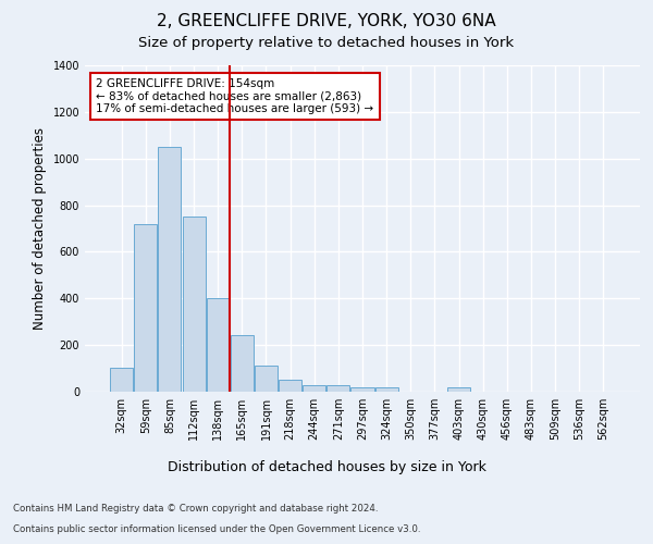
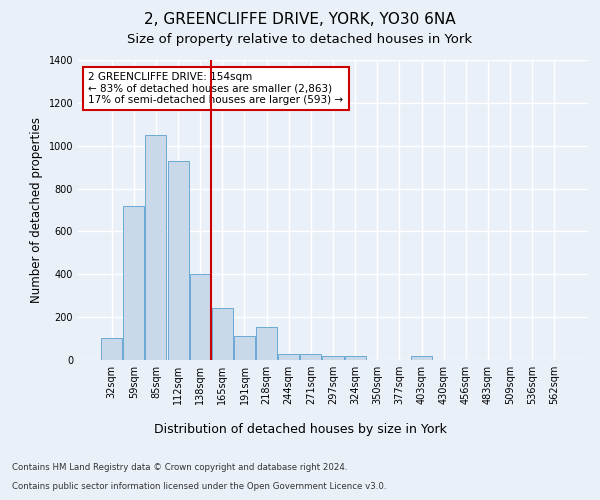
112sqm: 750 -> 930
218sqm: 50 -> 155
